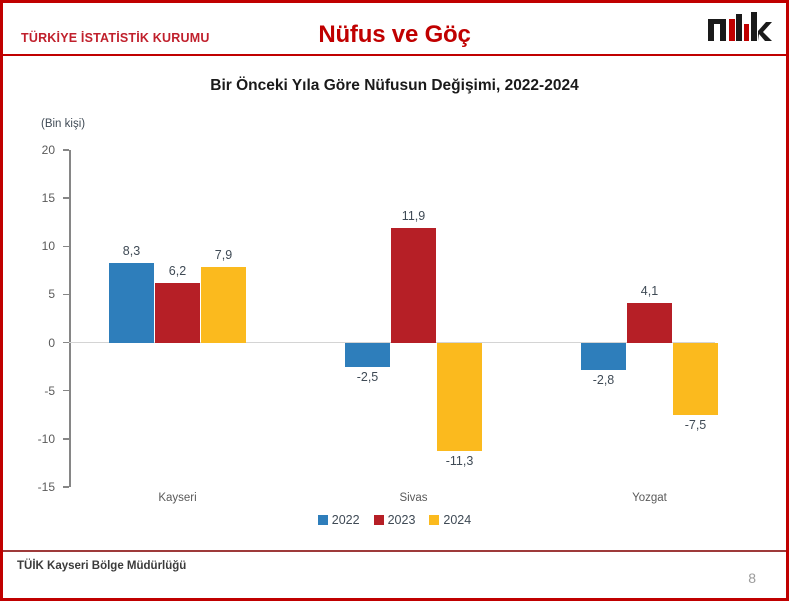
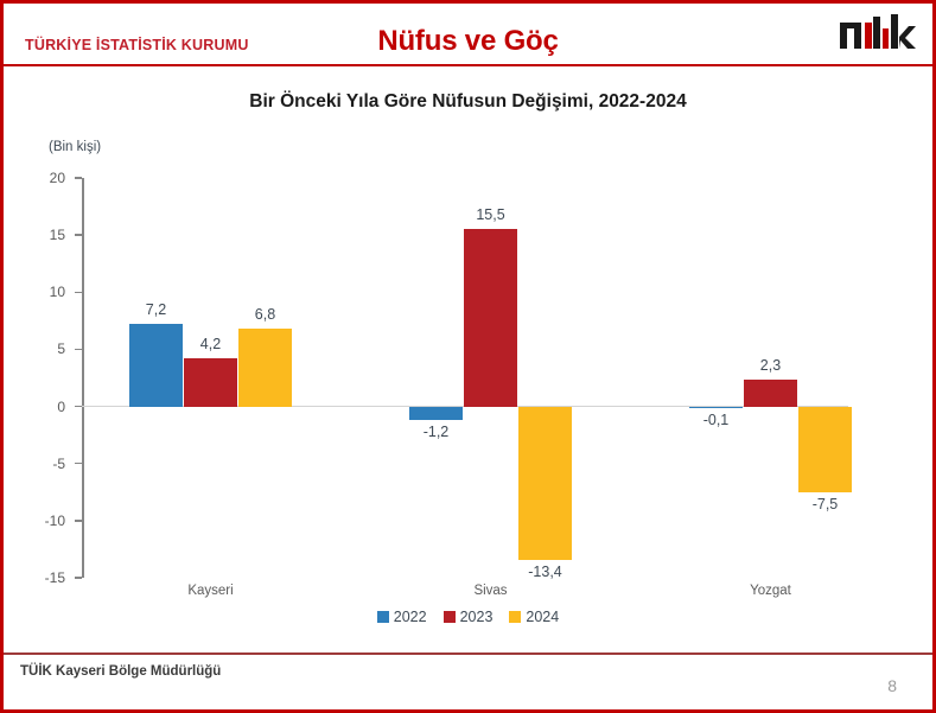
2022/Kayseri: 8,3 -> 7,2
2023/Kayseri: 6,2 -> 4,2
2024/Kayseri: 7,9 -> 6,8
2022/Sivas: -2,5 -> -1,2
2023/Sivas: 11,9 -> 15,5
2024/Sivas: -11,3 -> -13,4
2022/Yozgat: -2,8 -> -0,1
2023/Yozgat: 4,1 -> 2,3
